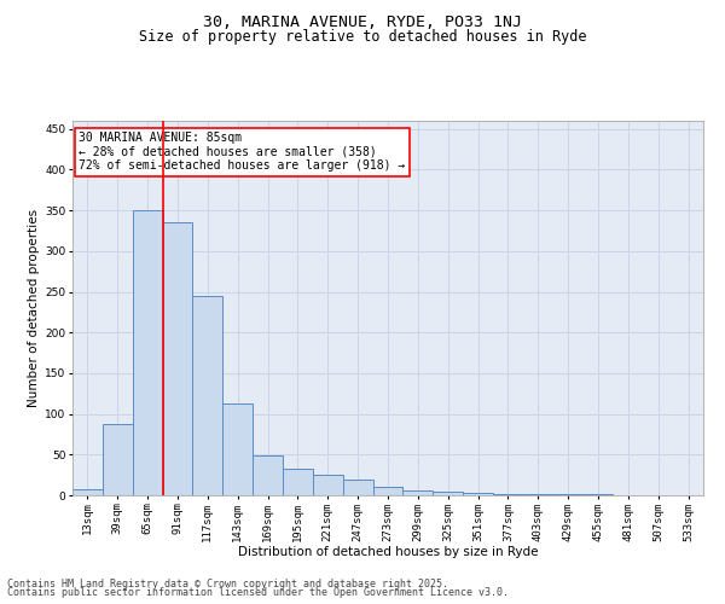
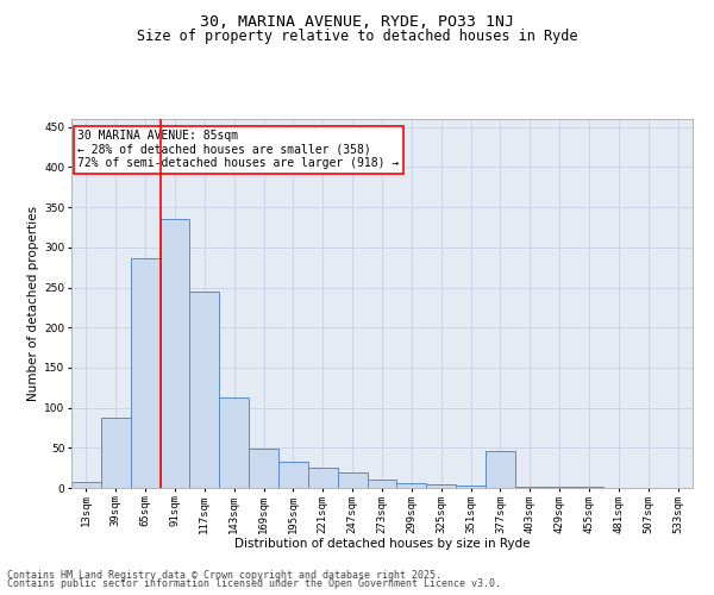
65sqm: 350 -> 286
377sqm: 2 -> 46
